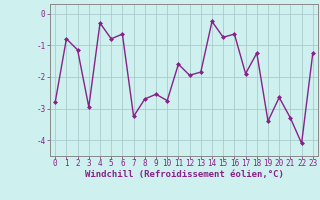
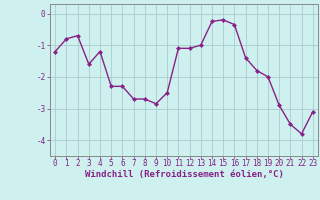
0: -2.80 -> -1.20
2: -1.15 -> -0.70
3: -2.95 -> -1.60
4: -0.30 -> -1.20
5: -0.80 -> -2.30
6: -0.65 -> -2.30
7: -3.25 -> -2.70
9: -2.55 -> -2.85
10: -2.75 -> -2.50
11: -1.60 -> -1.10
12: -1.95 -> -1.10
13: -1.85 -> -1.00
15: -0.75 -> -0.20
16: -0.65 -> -0.35
17: -1.90 -> -1.40
18: -1.25 -> -1.80
19: -3.40 -> -2.00
20: -2.65 -> -2.90
21: -3.30 -> -3.50
22: -4.10 -> -3.80
23: -1.25 -> -3.10
